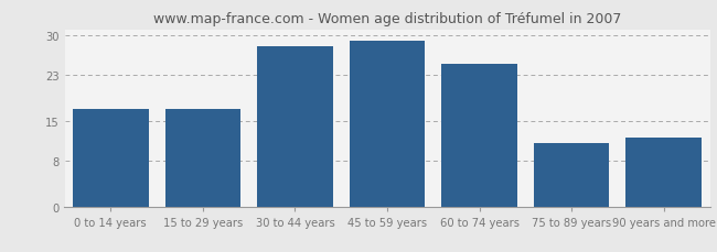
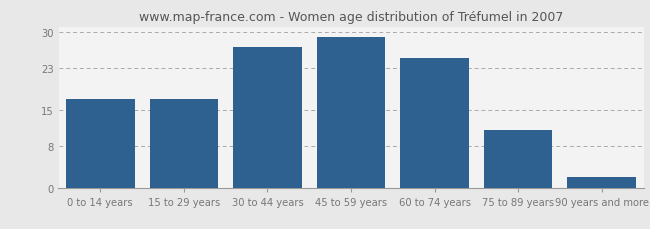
30 to 44 years: 28 -> 27
90 years and more: 12 -> 2
